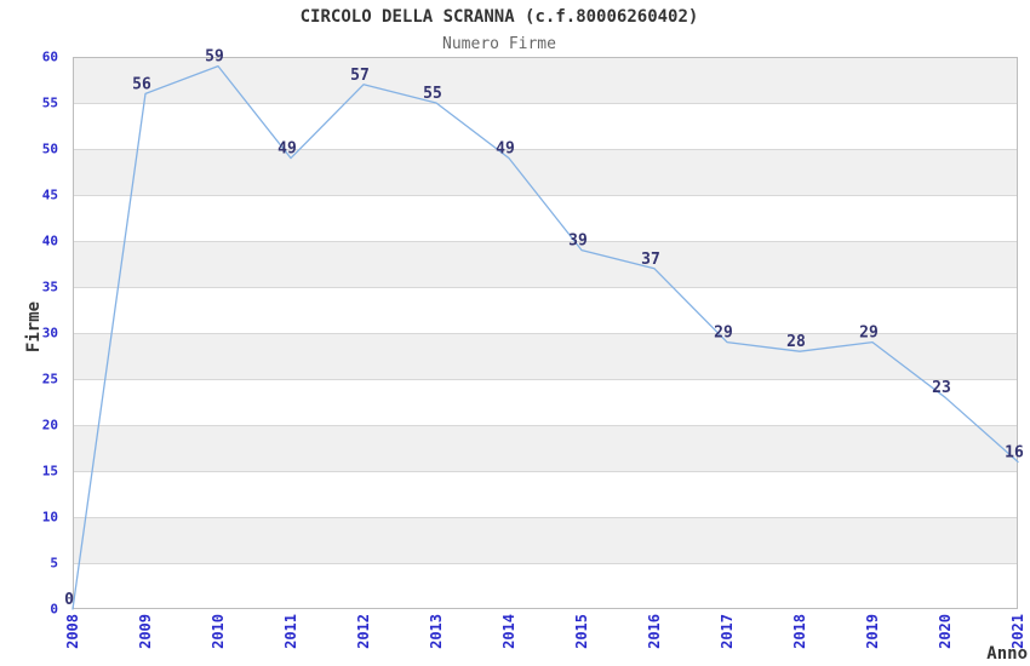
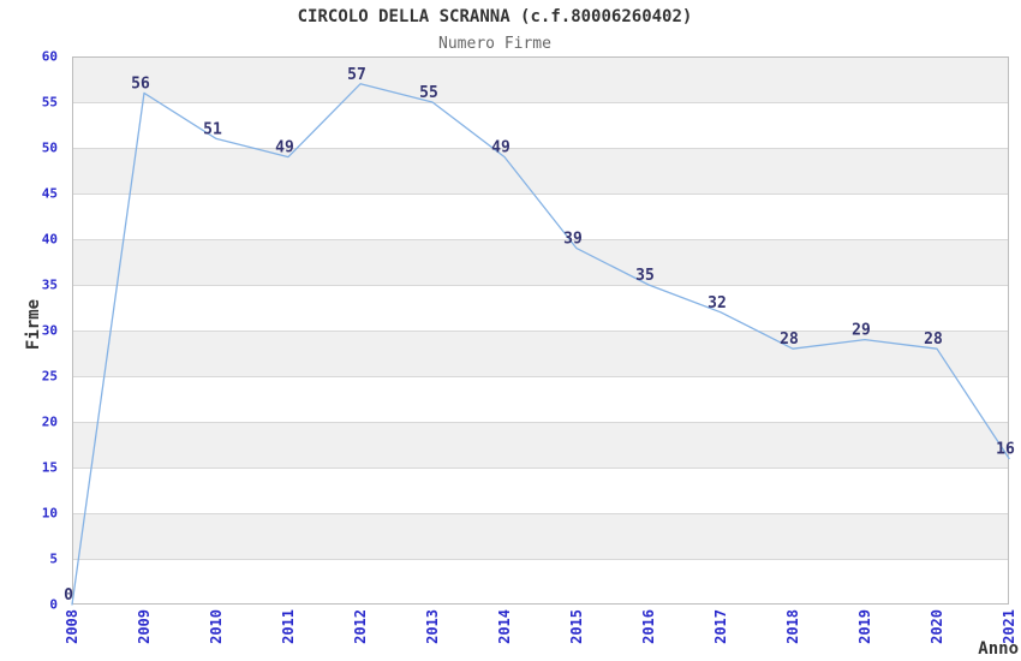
2010: 59 -> 51
2016: 37 -> 35
2017: 29 -> 32
2020: 23 -> 28
